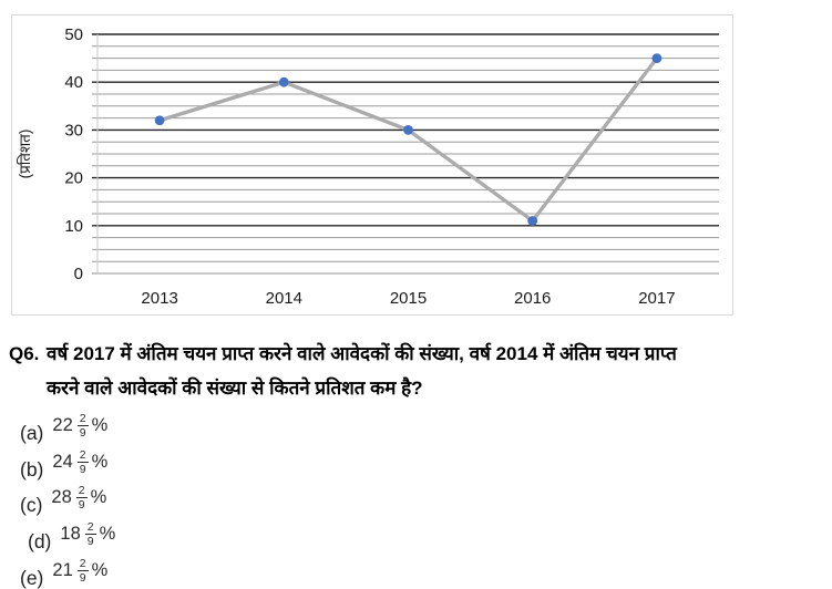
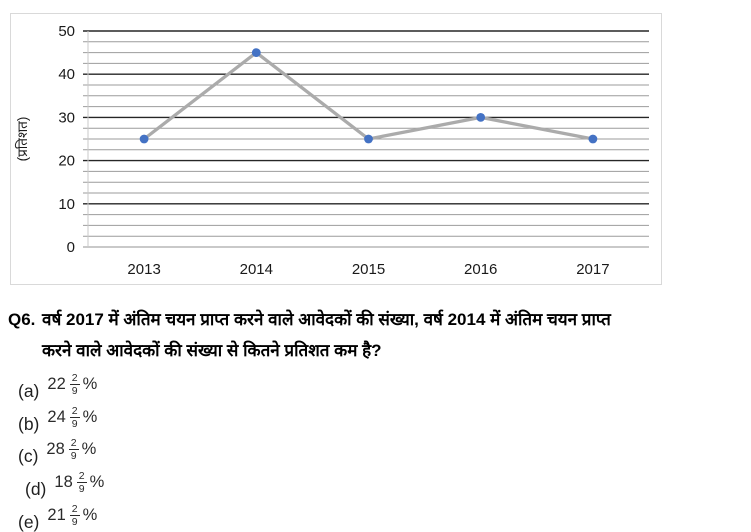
2013: 32 -> 25
2014: 40 -> 45
2015: 30 -> 25
2016: 11 -> 30
2017: 45 -> 25
